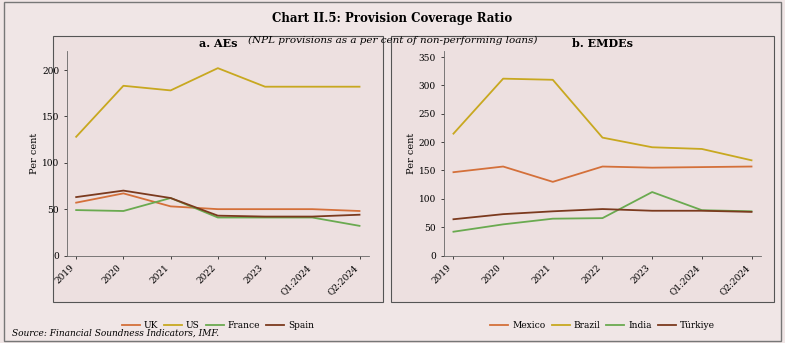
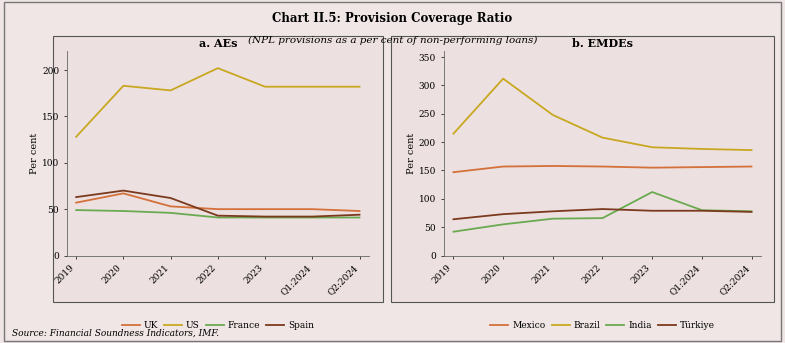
a. AEs/France/2021: 62 -> 46
a. AEs/France/Q2:2024: 32 -> 41
b. EMDEs/Mexico/2021: 130 -> 158
b. EMDEs/Brazil/2021: 310 -> 248
b. EMDEs/Brazil/Q2:2024: 168 -> 186
